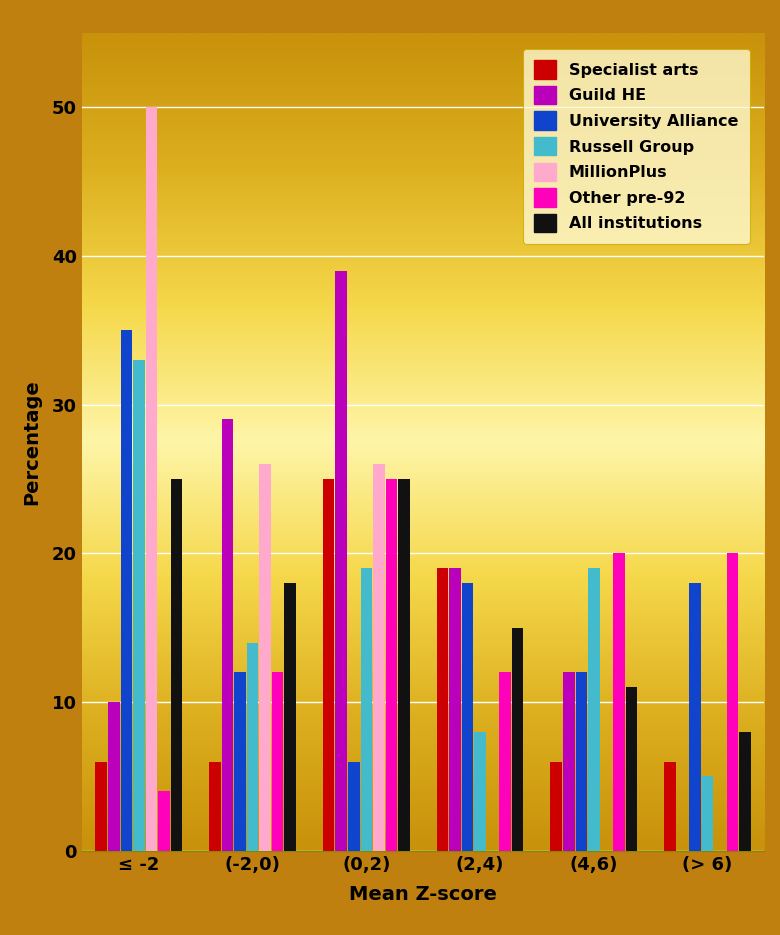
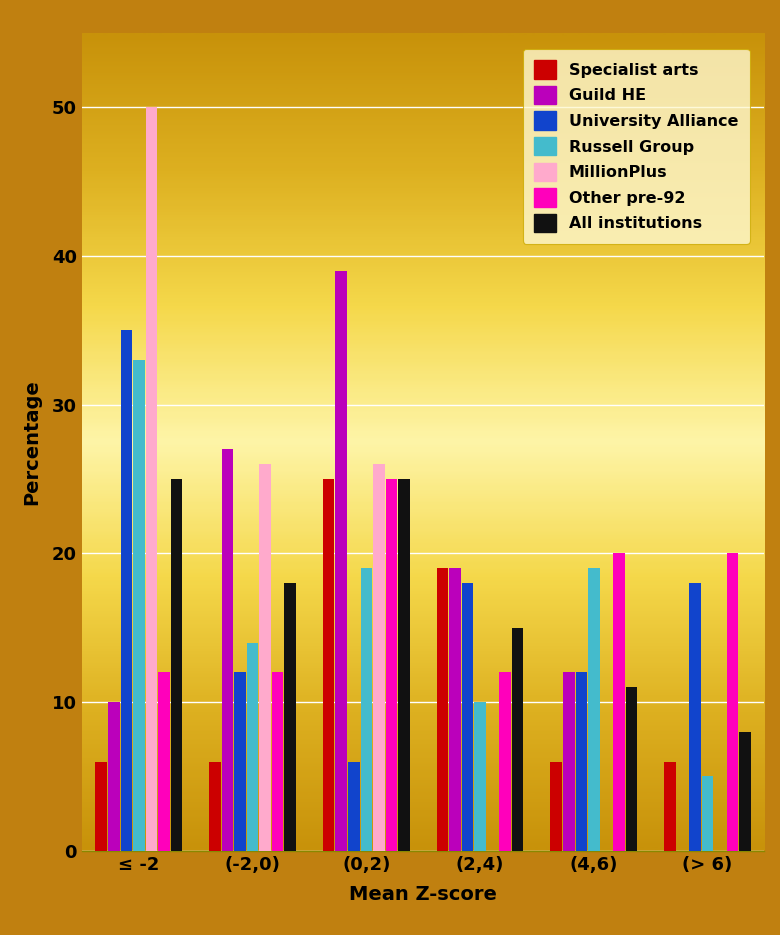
Other pre-92/≤ -2: 4 -> 12
Guild HE/(-2,0): 29 -> 27
Russell Group/(2,4): 8 -> 10
